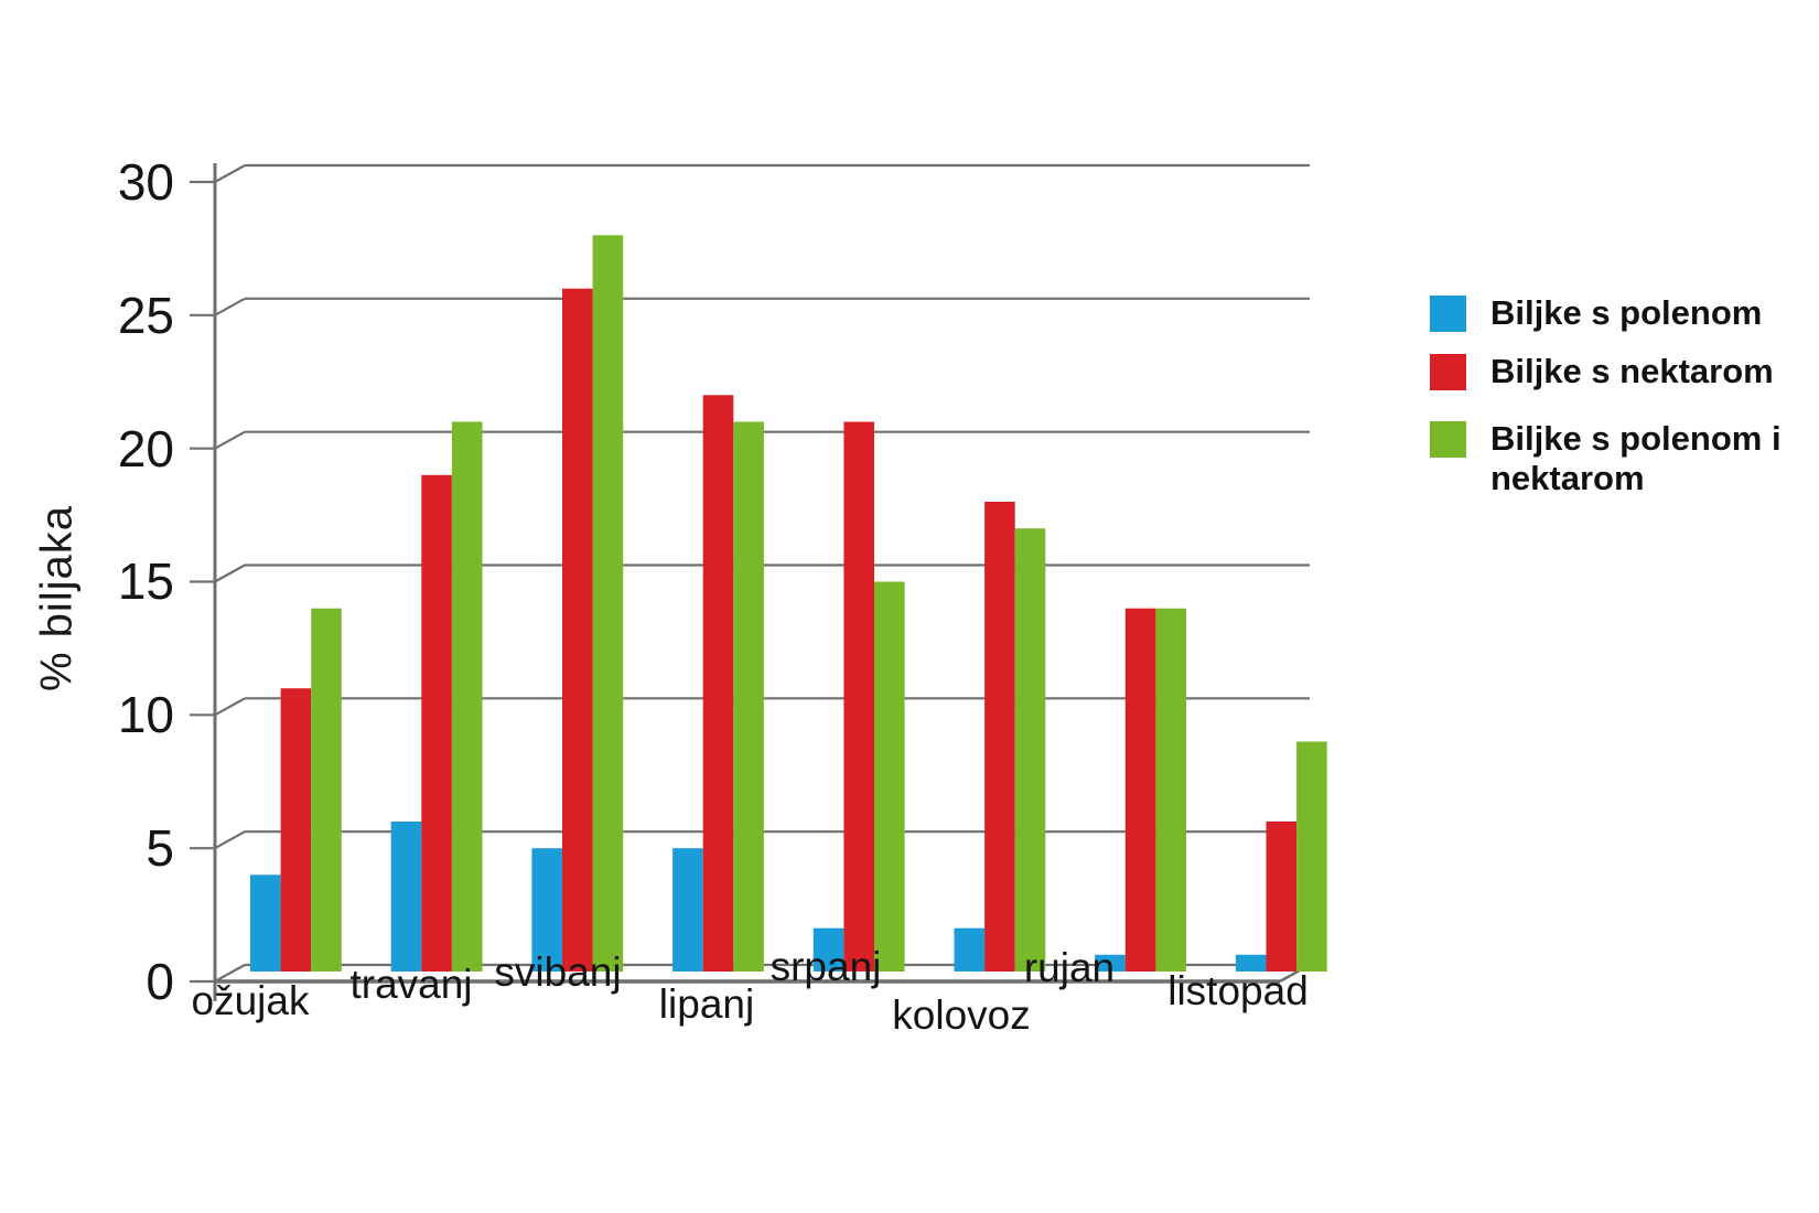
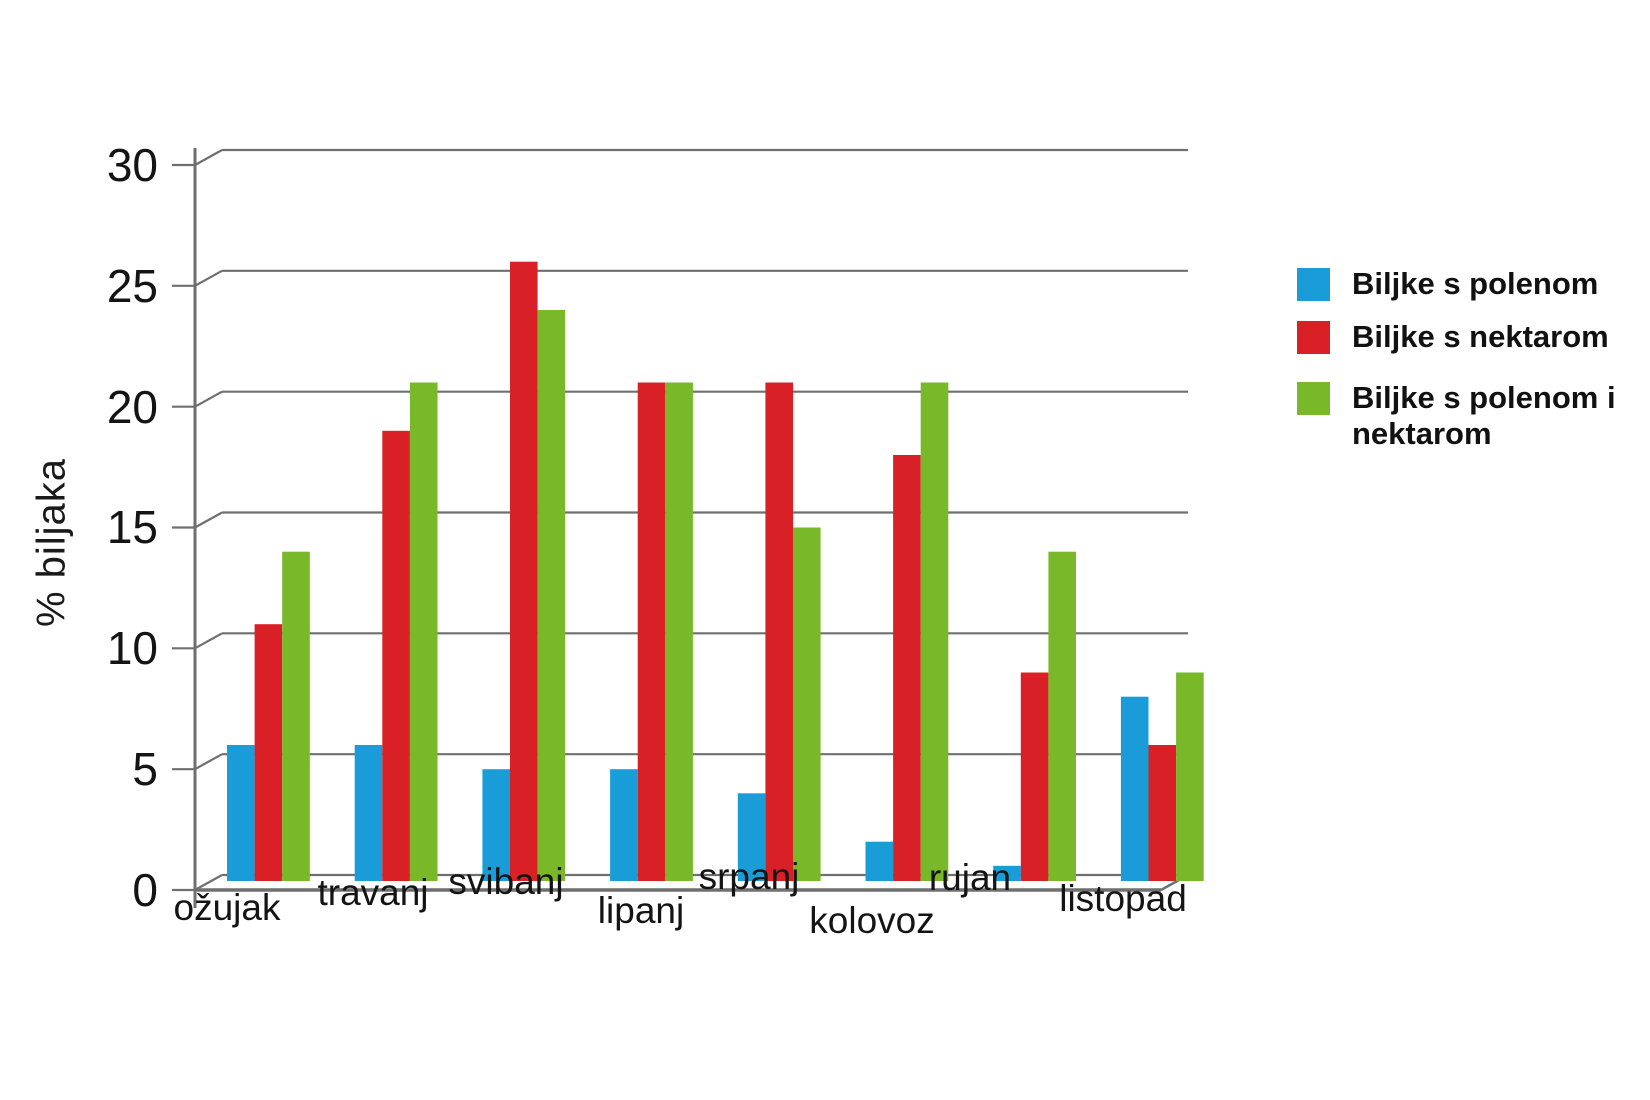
Biljke s polenom/ožujak: 4 -> 6
Biljke s polenom i nektarom/svibanj: 28 -> 24
Biljke s nektarom/lipanj: 22 -> 21
Biljke s polenom/srpanj: 2 -> 4
Biljke s polenom i nektarom/kolovoz: 17 -> 21
Biljke s nektarom/rujan: 14 -> 9
Biljke s polenom/listopad: 1 -> 8
